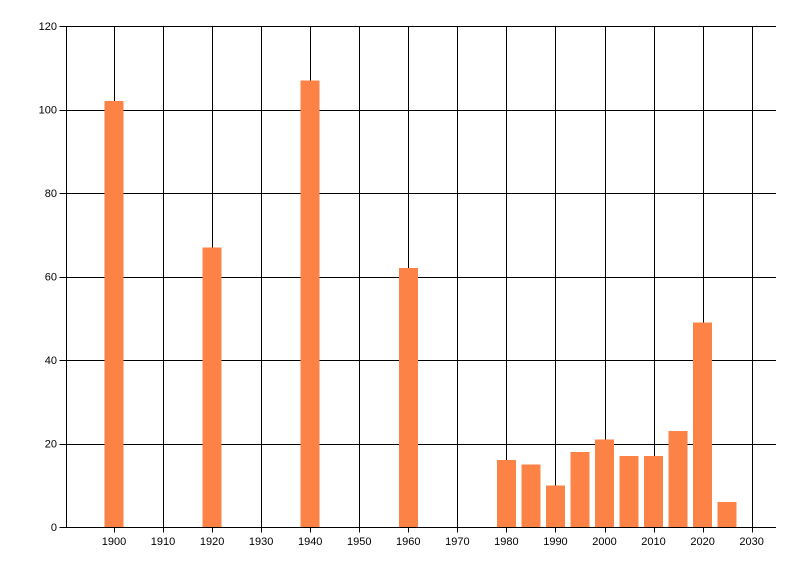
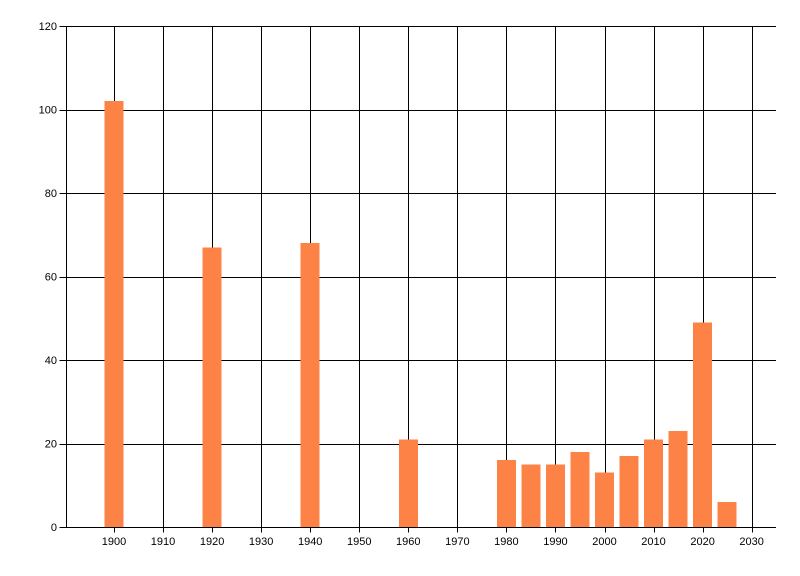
1940: 107 -> 68
1960: 62 -> 21
1990: 10 -> 15
2000: 21 -> 13
2010: 17 -> 21
